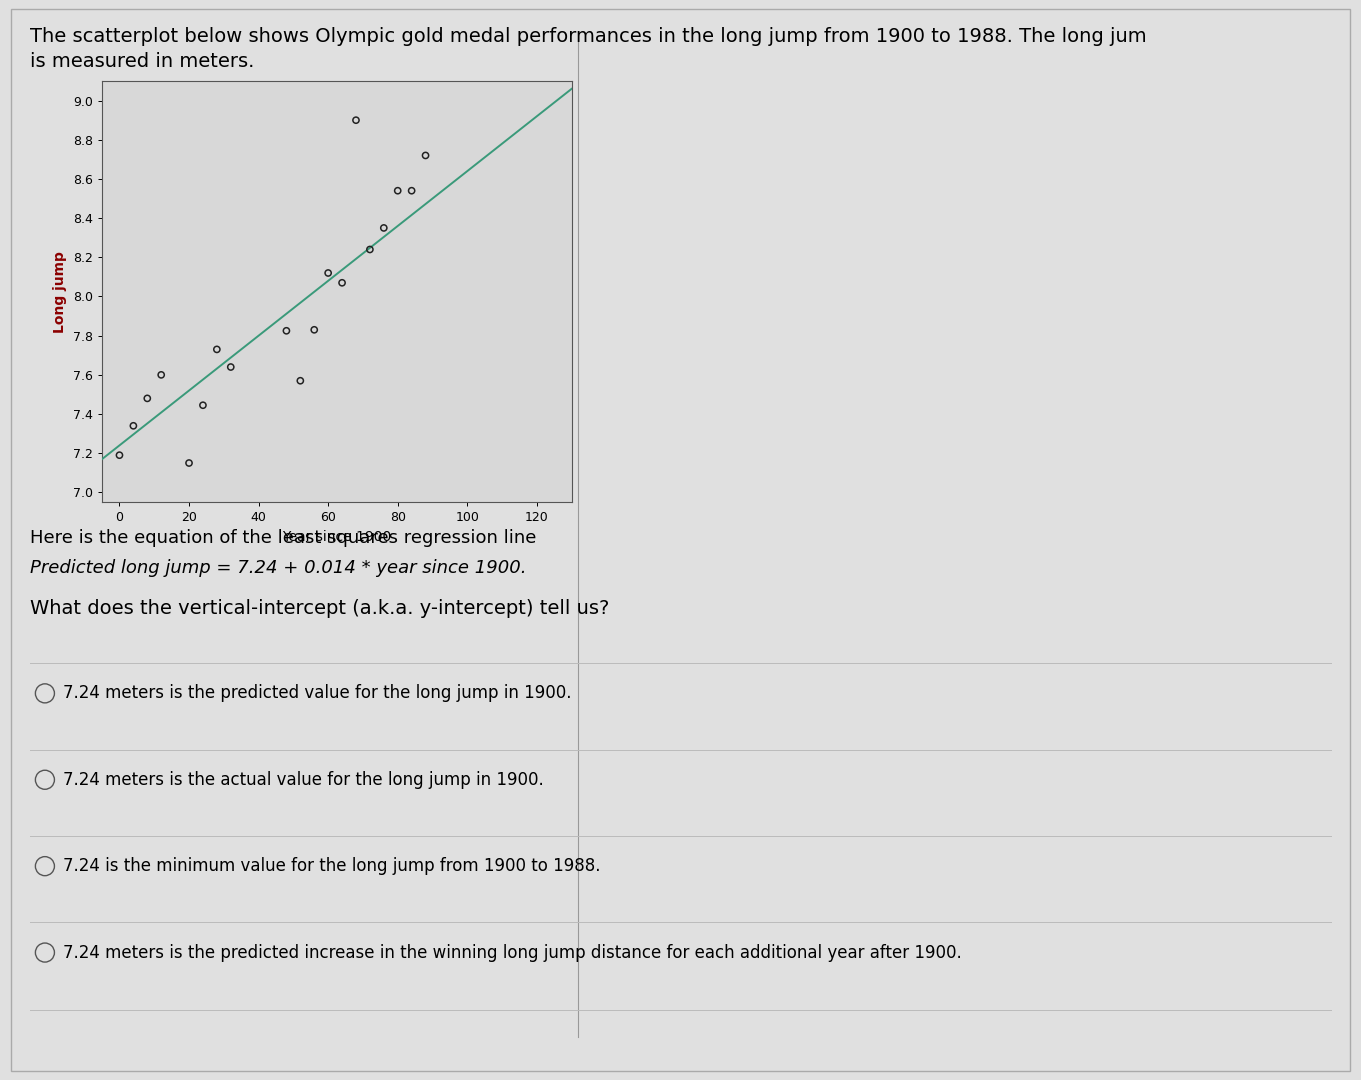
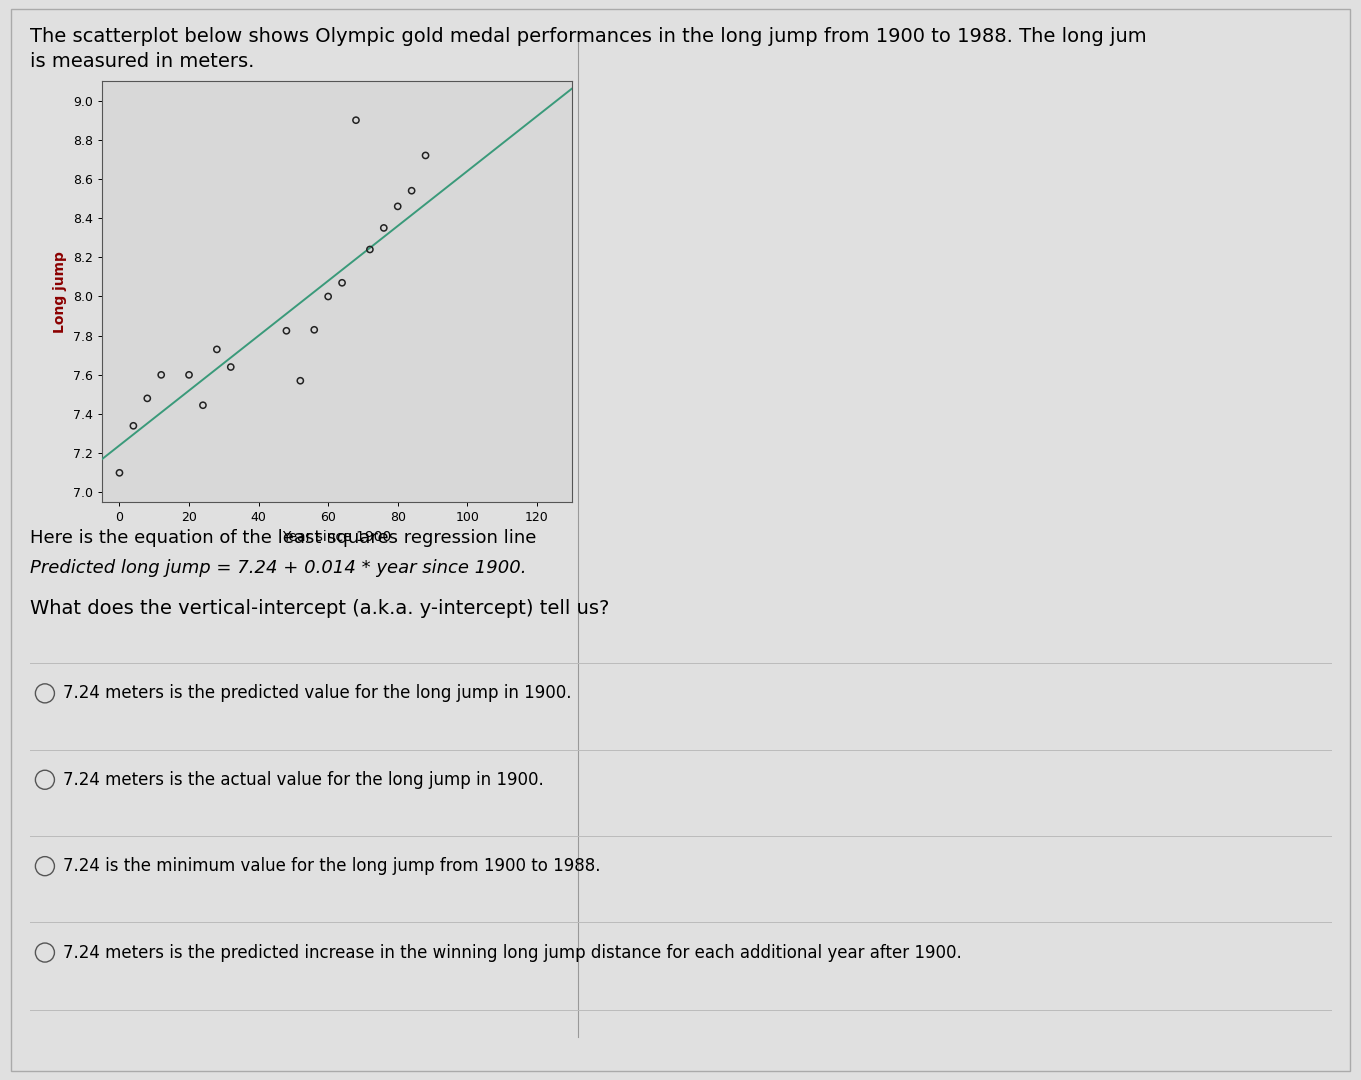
0: 7.19 -> 7.10
20: 7.15 -> 7.60
60: 8.12 -> 8.00
80: 8.54 -> 8.46
